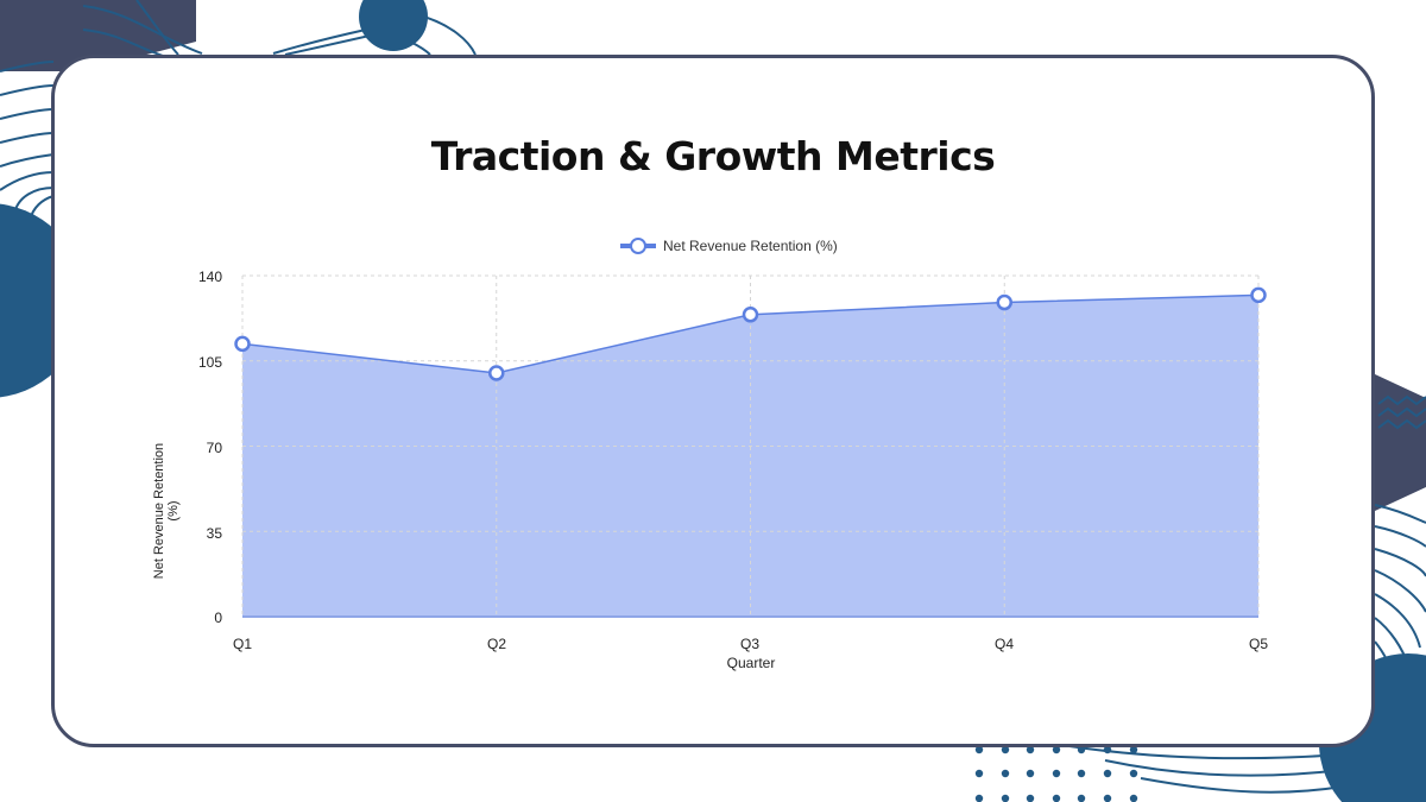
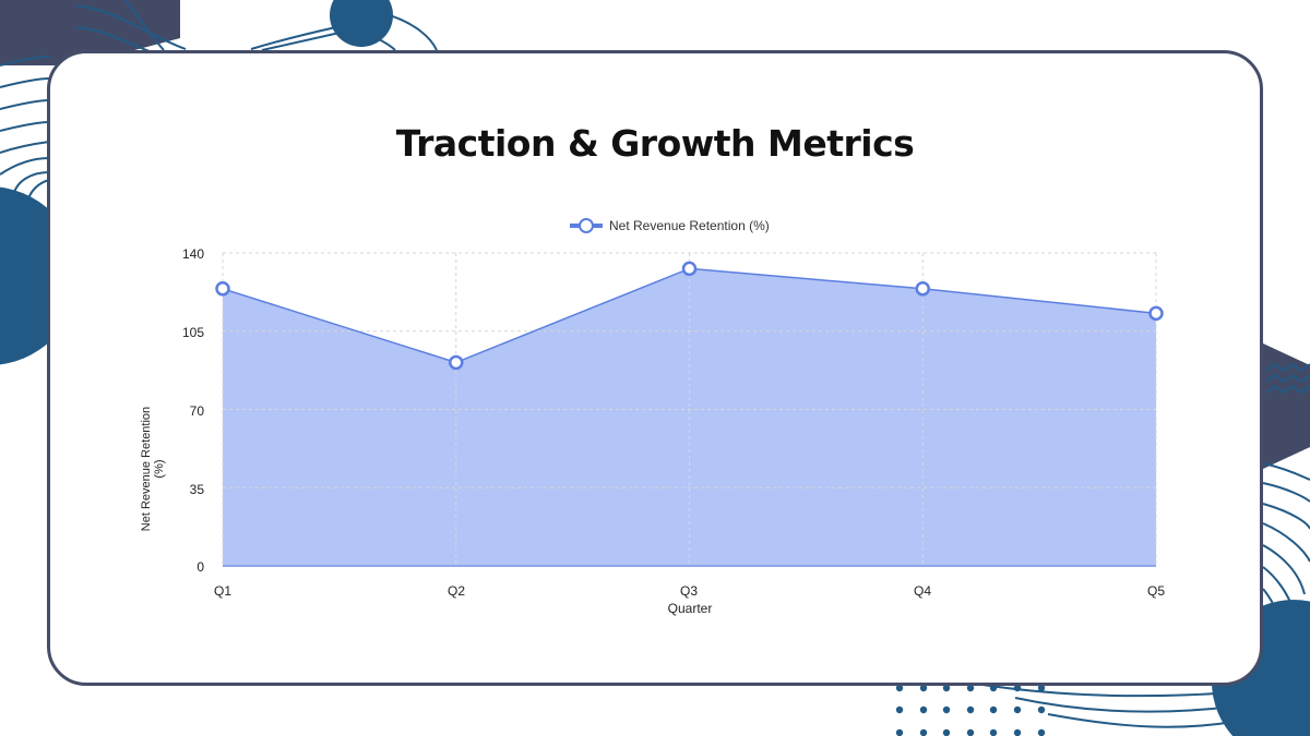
Q1: 112 -> 124
Q2: 100 -> 91
Q3: 124 -> 133
Q4: 129 -> 124
Q5: 132 -> 113
